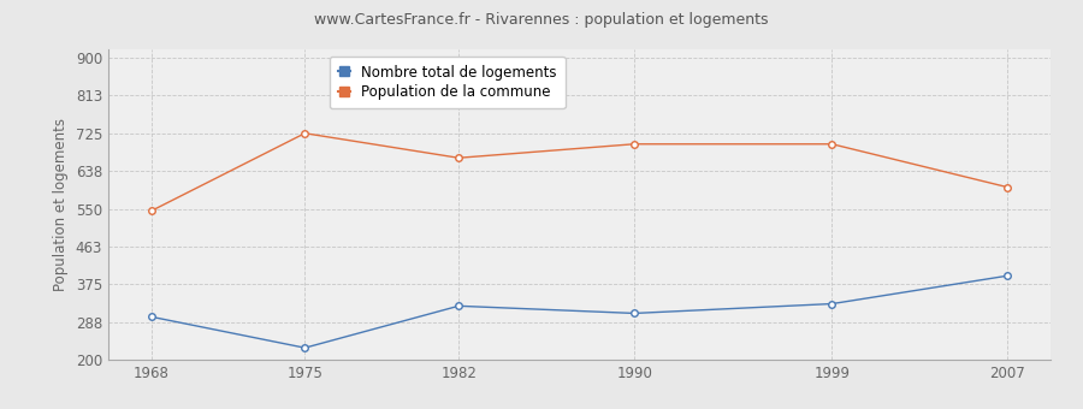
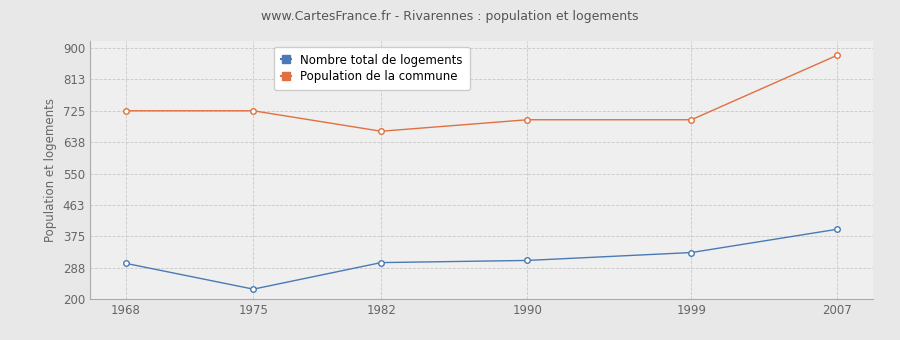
Population de la commune/1968: 545 -> 725
Nombre total de logements/1982: 325 -> 302
Population de la commune/2007: 600 -> 880
